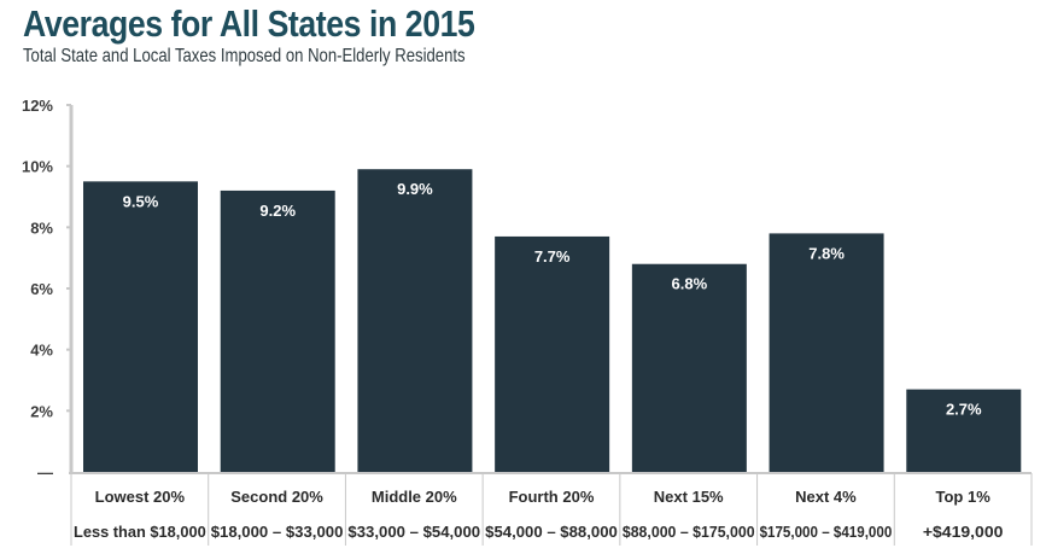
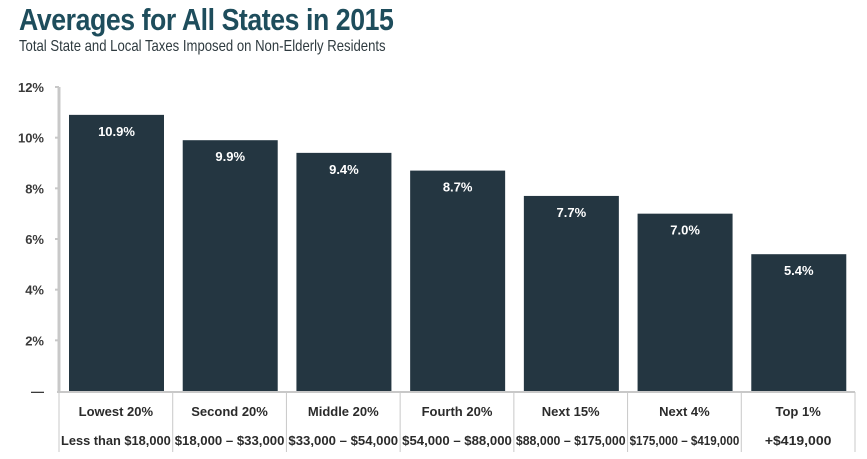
Lowest 20%: 9.5% -> 10.9%
Second 20%: 9.2% -> 9.9%
Middle 20%: 9.9% -> 9.4%
Fourth 20%: 7.7% -> 8.7%
Next 15%: 6.8% -> 7.7%
Next 4%: 7.8% -> 7.0%
Top 1%: 2.7% -> 5.4%
